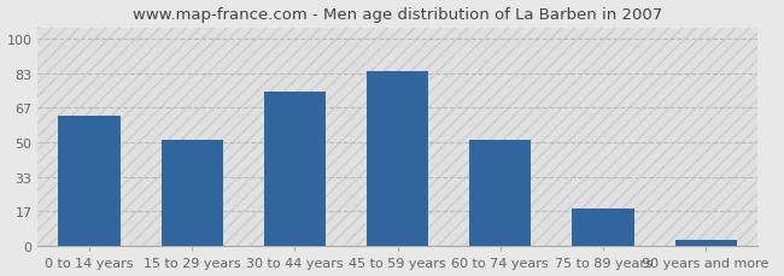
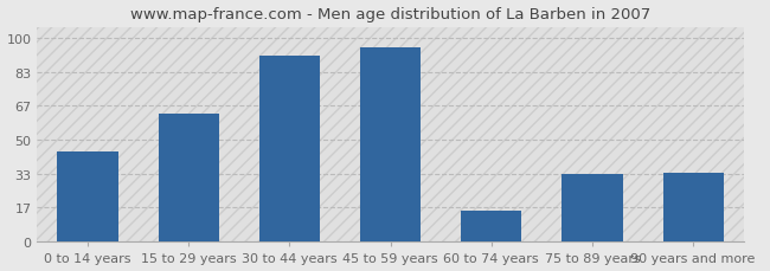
0 to 14 years: 63 -> 44
15 to 29 years: 51 -> 63
30 to 44 years: 74 -> 91
45 to 59 years: 84 -> 95
60 to 74 years: 51 -> 15
75 to 89 years: 18 -> 33
90 years and more: 3 -> 34
